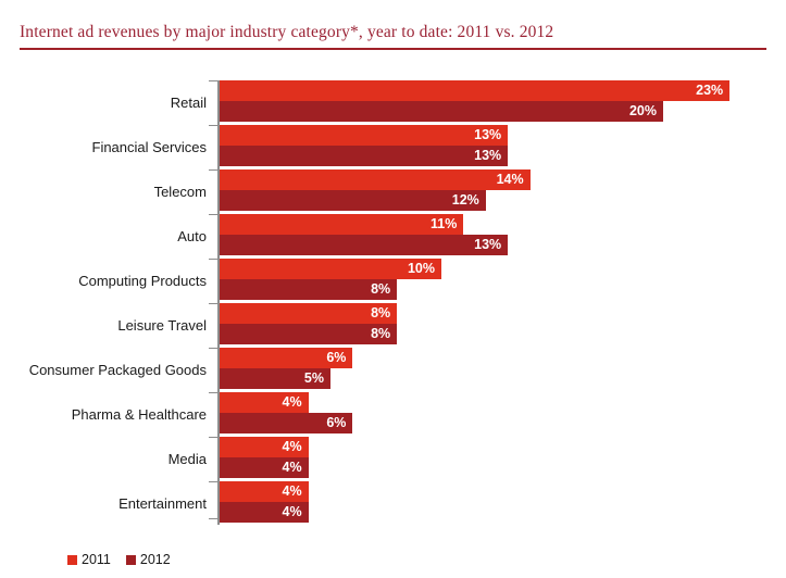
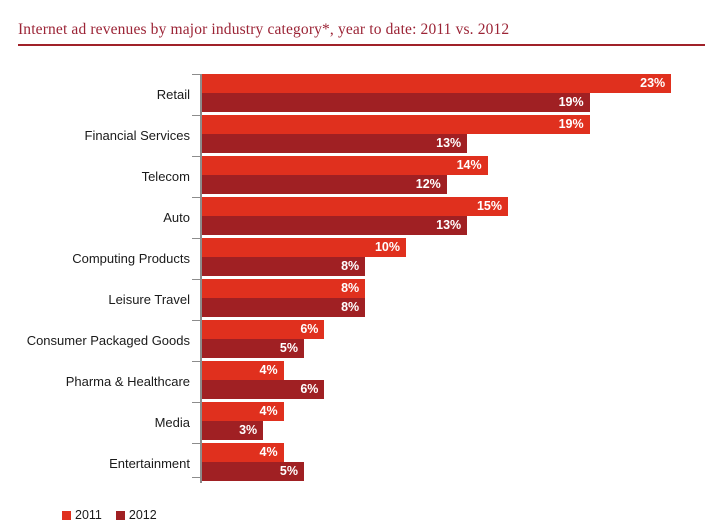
2012/Retail: 20% -> 19%
2011/Financial Services: 13% -> 19%
2011/Auto: 11% -> 15%
2012/Media: 4% -> 3%
2012/Entertainment: 4% -> 5%
